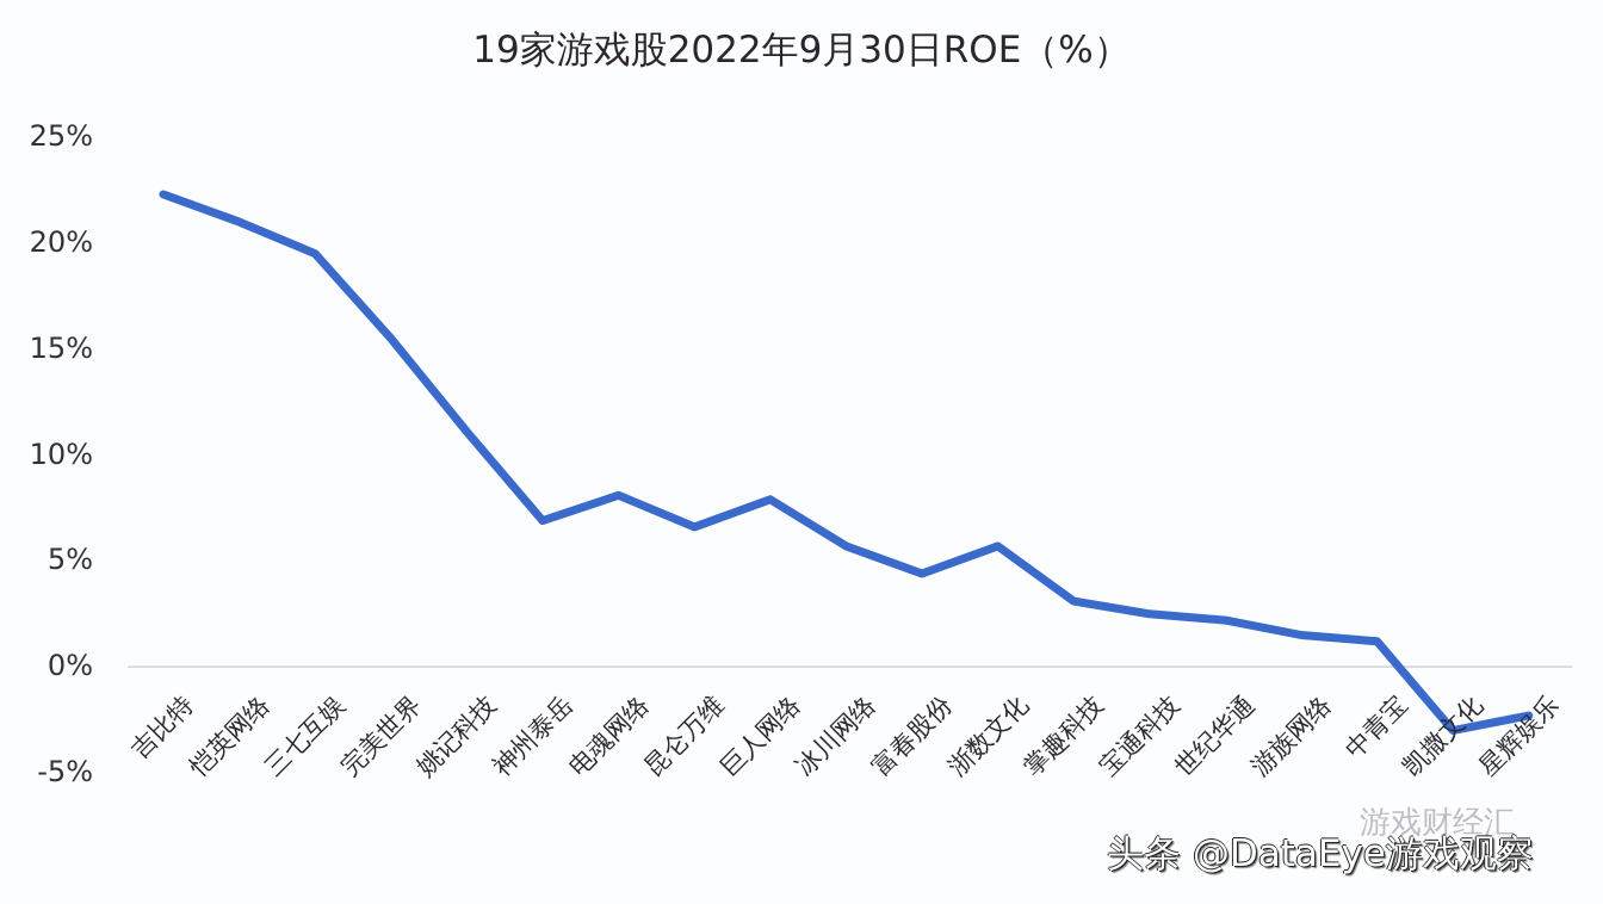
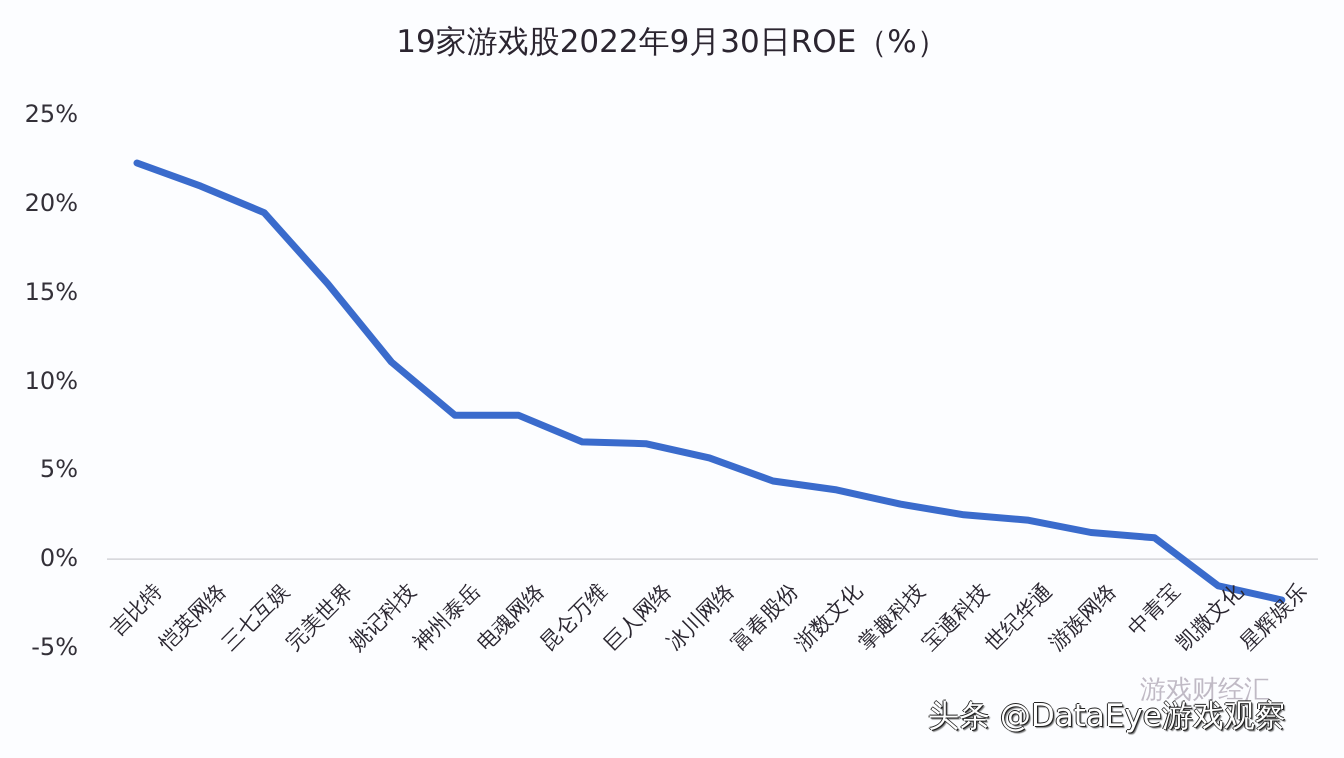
神州泰岳: 6.9% -> 8.1%
巨人网络: 7.9% -> 6.5%
浙数文化: 5.7% -> 3.9%
凯撒文化: -3.0% -> -1.5%
